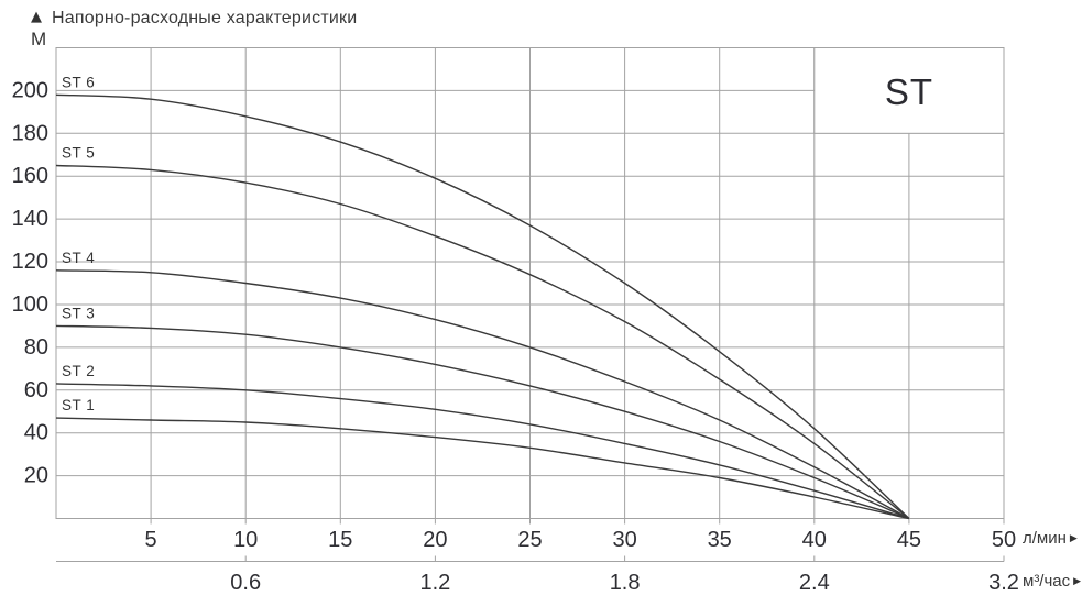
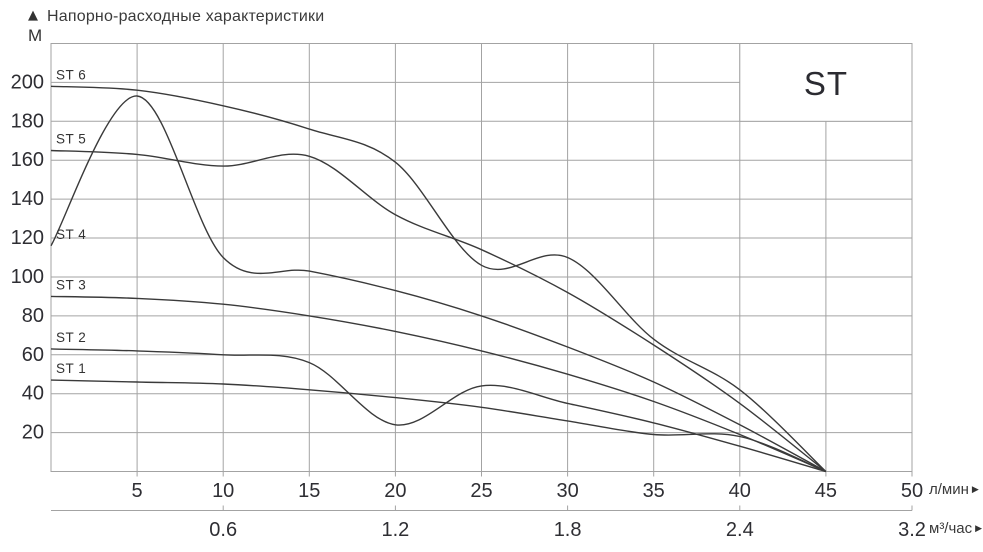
ST 4/5: 115 -> 193
ST 5/15: 147 -> 162
ST 2/20: 51 -> 24
ST 6/25: 137 -> 106
ST 6/35: 78 -> 68
ST 1/40: 10 -> 18
